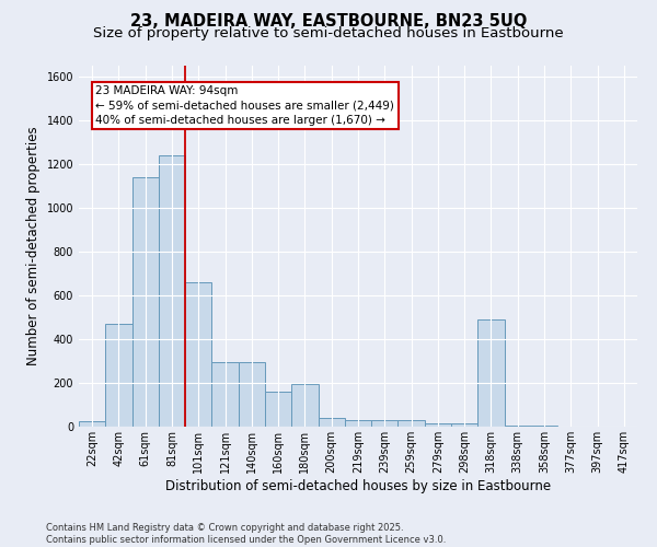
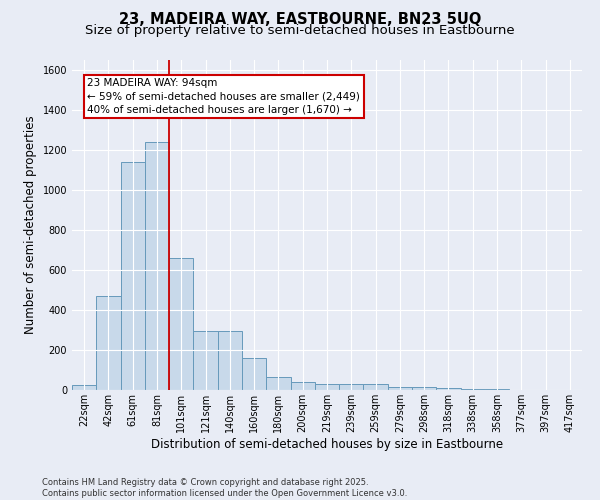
180sqm: 195 -> 65
318sqm: 490 -> 8
